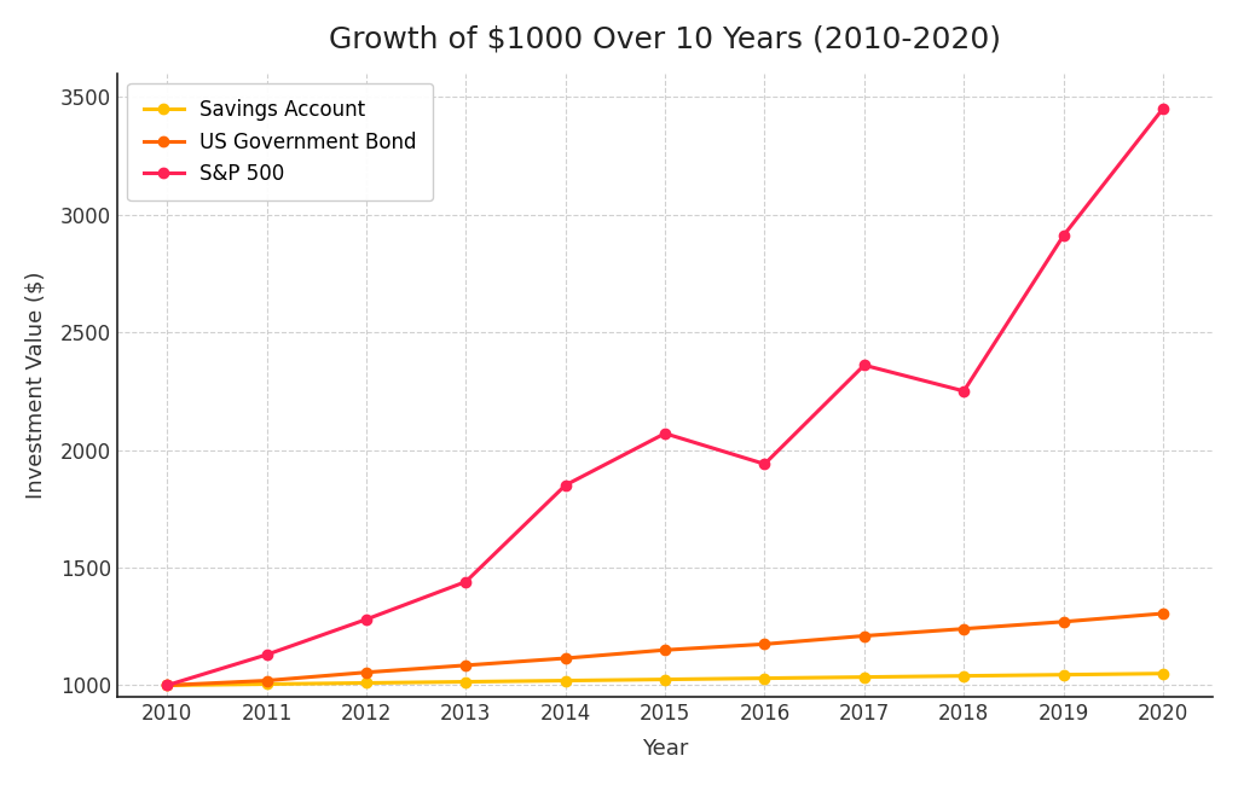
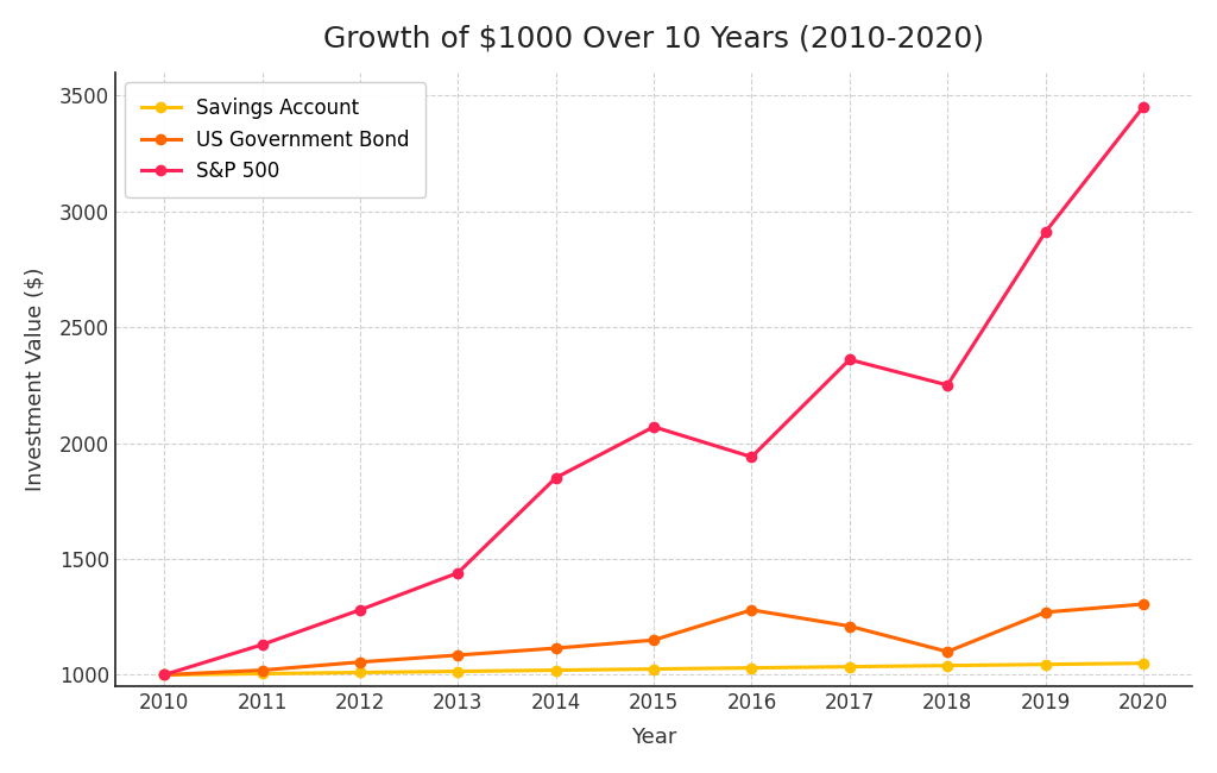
US Government Bond/2016: 1180 -> 1280
US Government Bond/2018: 1240 -> 1100
